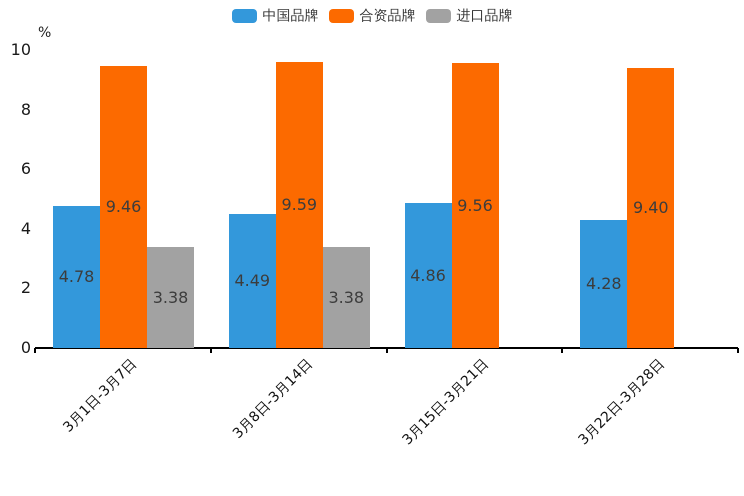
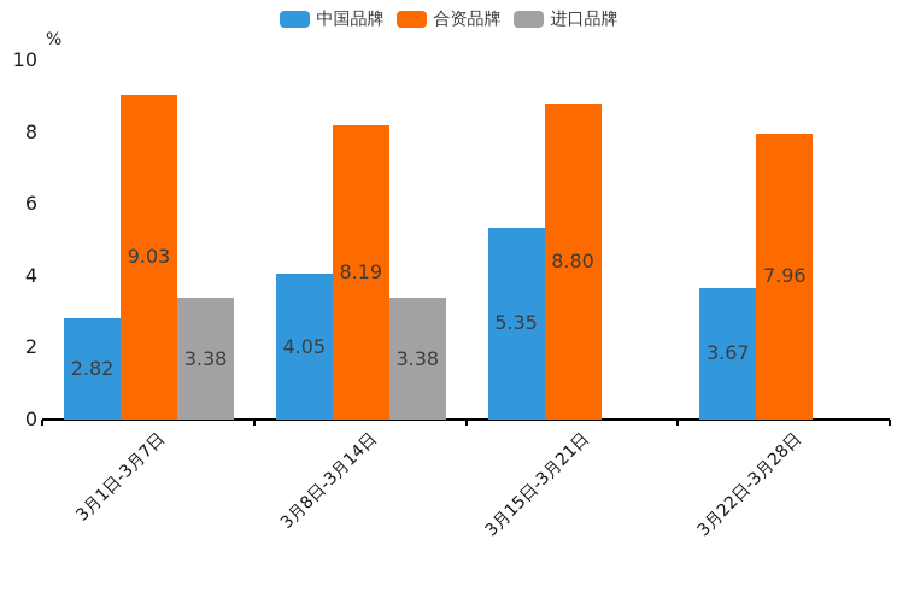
中国品牌/3月1日-3月7日: 4.78 -> 2.82
合资品牌/3月1日-3月7日: 9.46 -> 9.03
中国品牌/3月8日-3月14日: 4.49 -> 4.05
合资品牌/3月8日-3月14日: 9.59 -> 8.19
中国品牌/3月15日-3月21日: 4.86 -> 5.35
合资品牌/3月15日-3月21日: 9.56 -> 8.80
中国品牌/3月22日-3月28日: 4.28 -> 3.67
合资品牌/3月22日-3月28日: 9.40 -> 7.96
